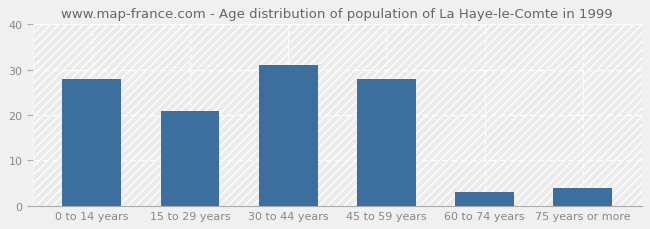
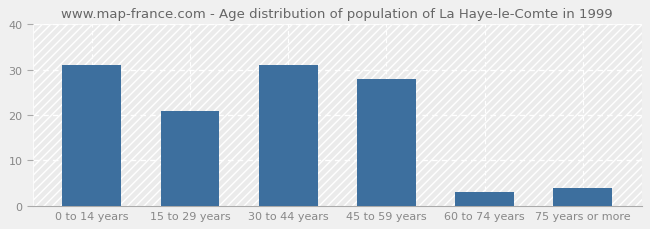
0 to 14 years: 28 -> 31
